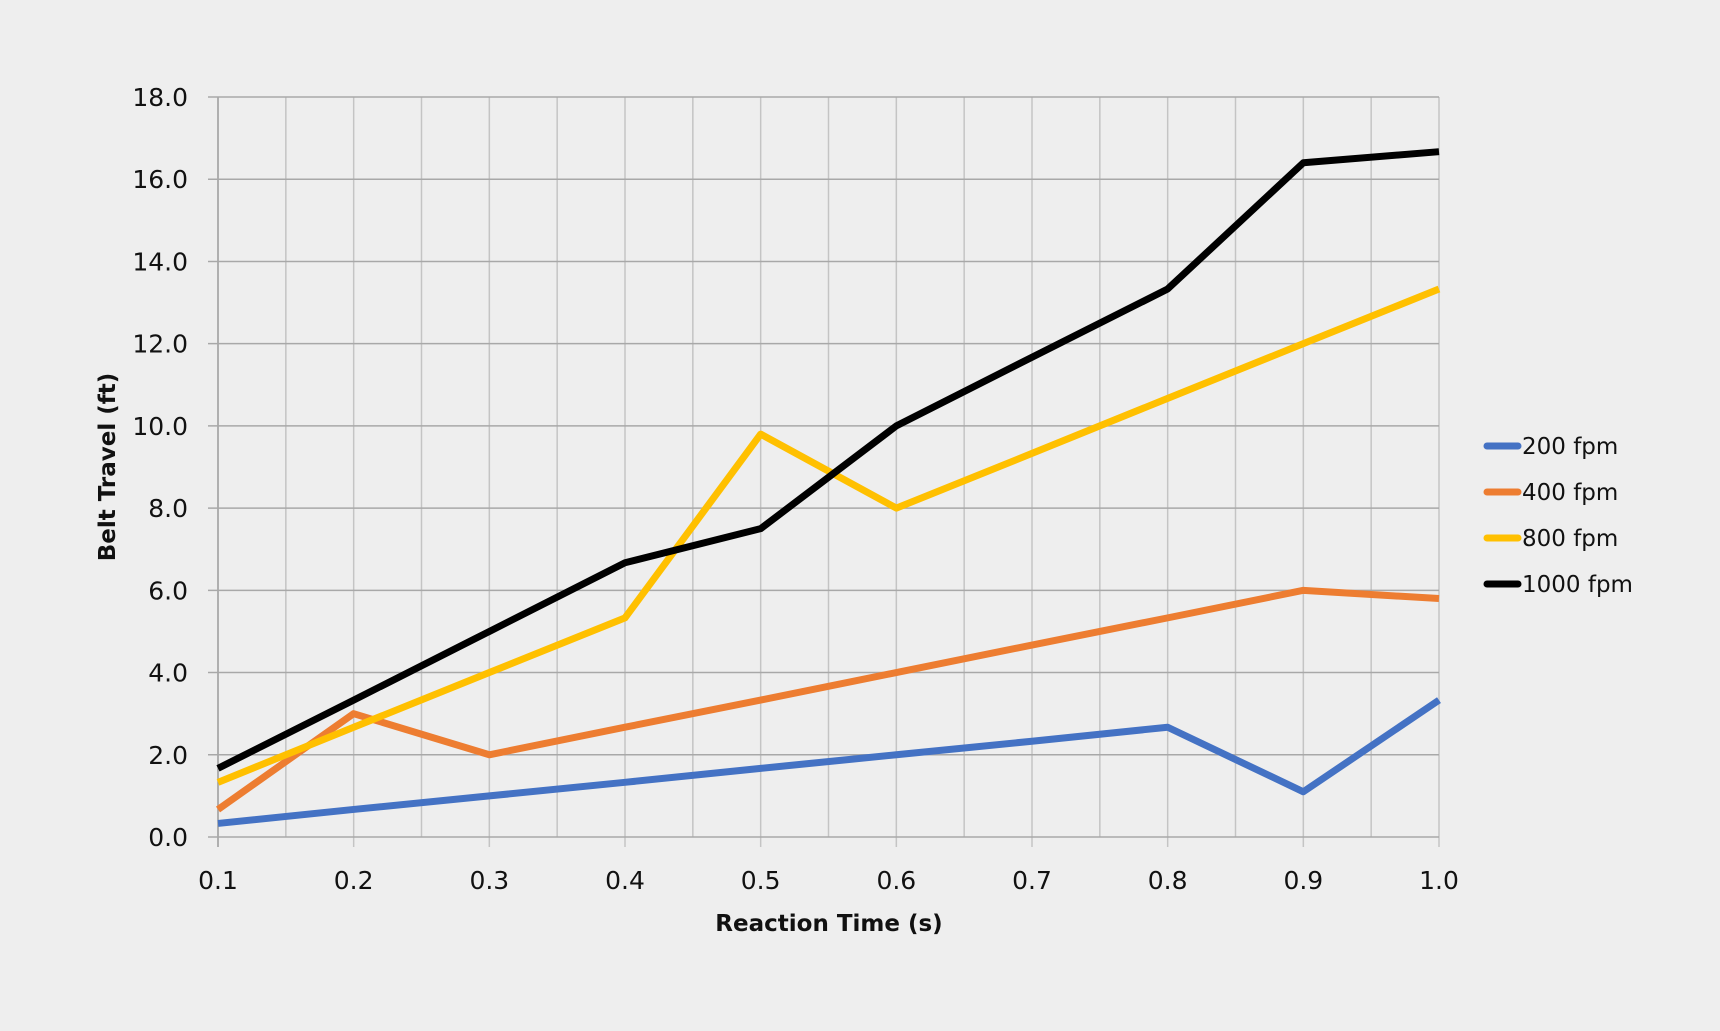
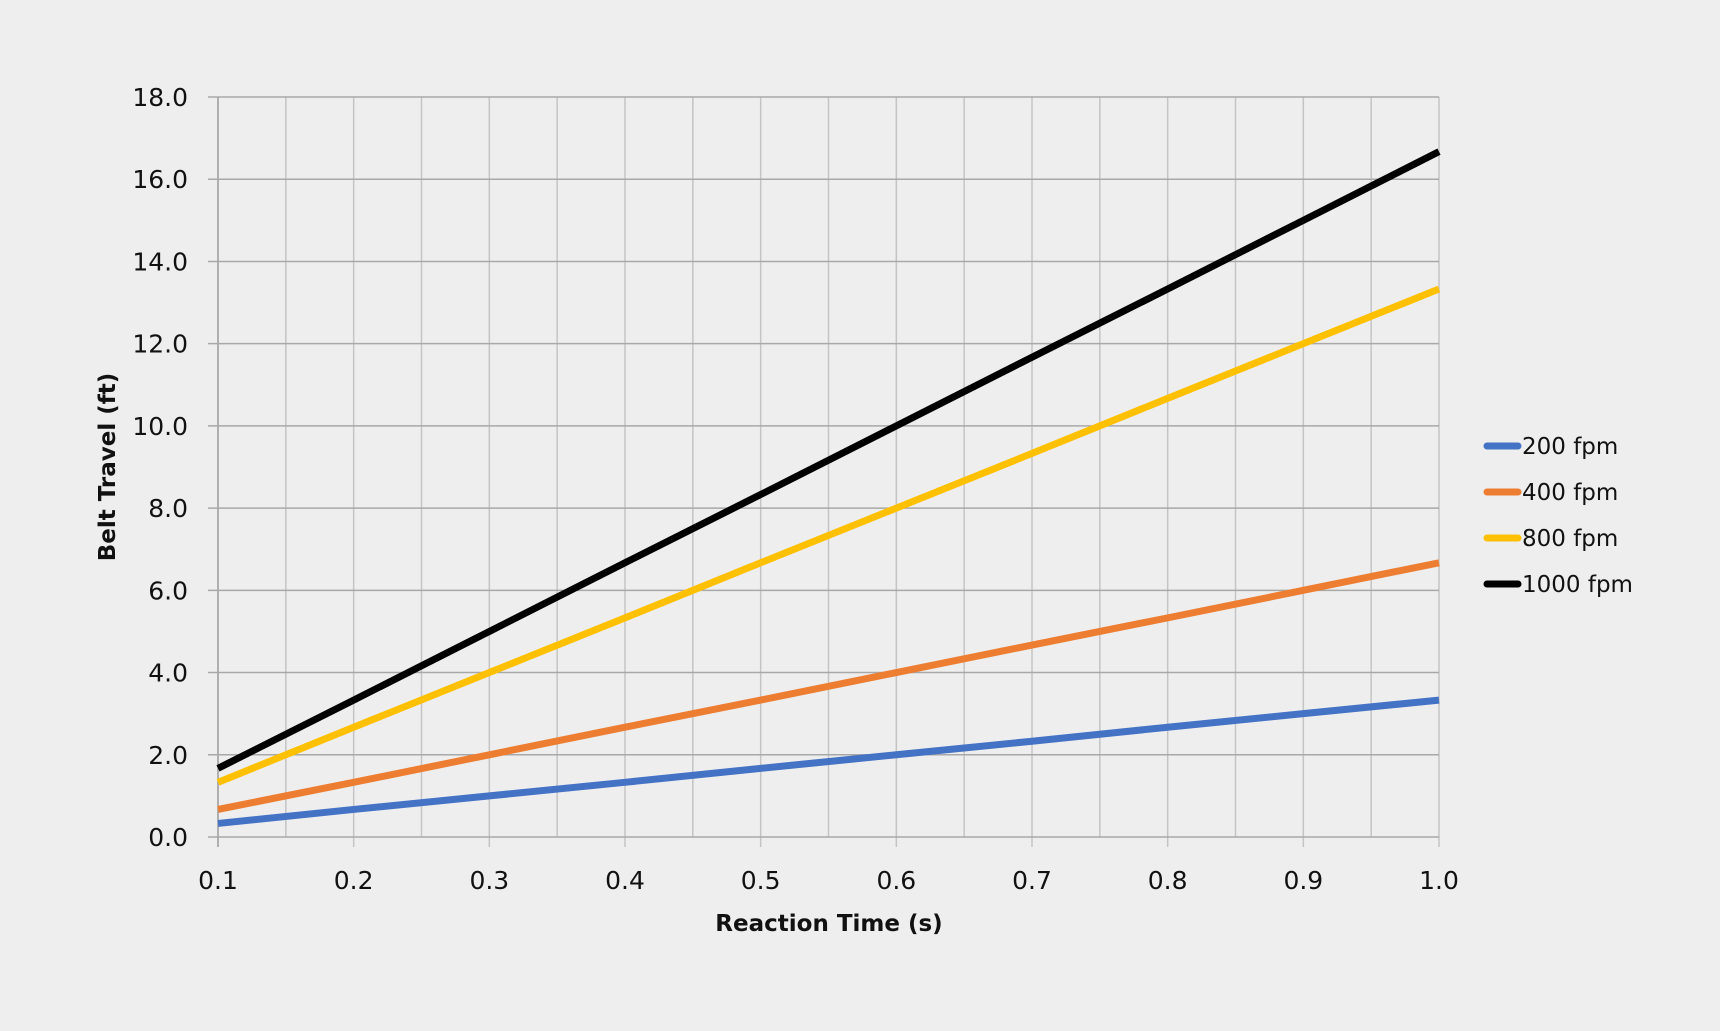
400 fpm/0.2: 3.0 -> 1.3
800 fpm/0.5: 9.8 -> 6.7
1000 fpm/0.5: 7.5 -> 8.3
200 fpm/0.9: 1.1 -> 3.0
1000 fpm/0.9: 16.4 -> 15.0
400 fpm/1.0: 5.8 -> 6.7
